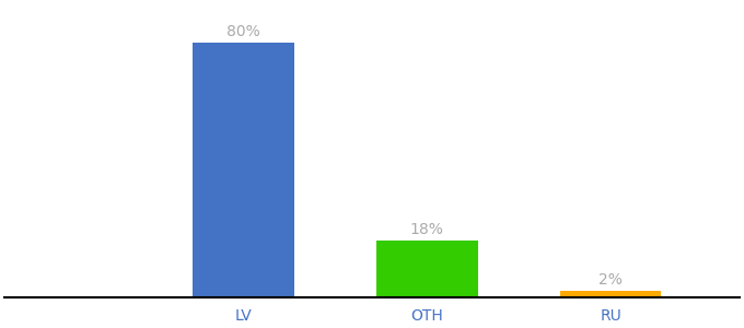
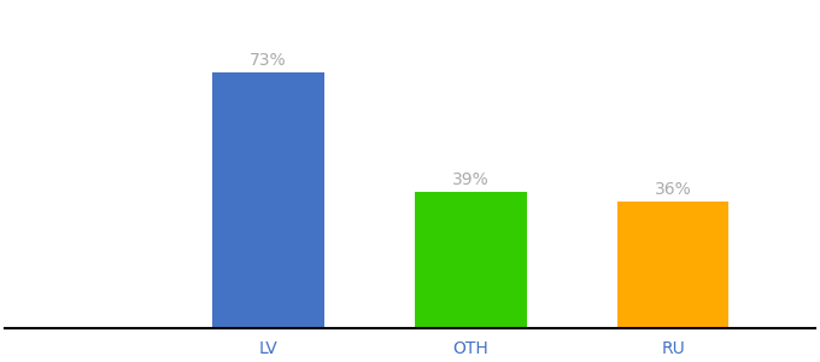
LV: 80% -> 73%
OTH: 18% -> 39%
RU: 2% -> 36%
